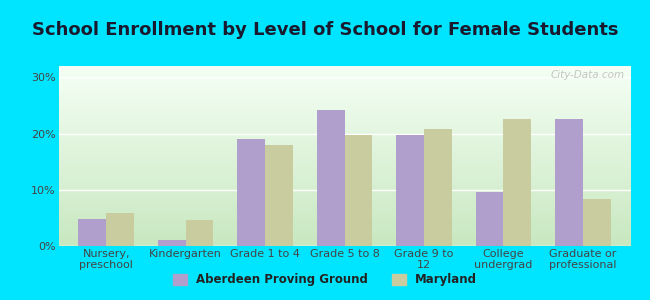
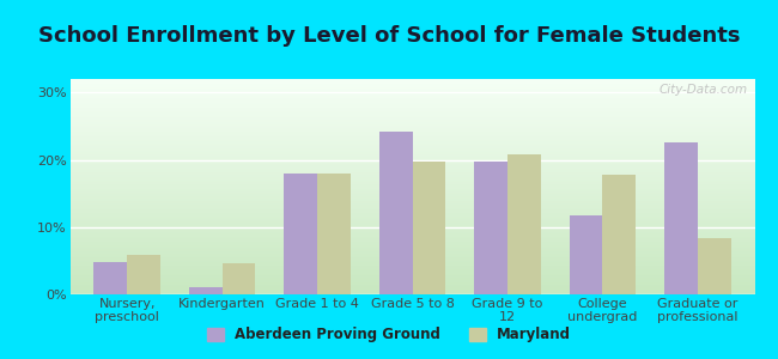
Aberdeen Proving Ground/Grade 1 to 4: 19.0% -> 18.0%
Aberdeen Proving Ground/College undergrad: 9.6% -> 11.8%
Maryland/College undergrad: 22.6% -> 17.8%
